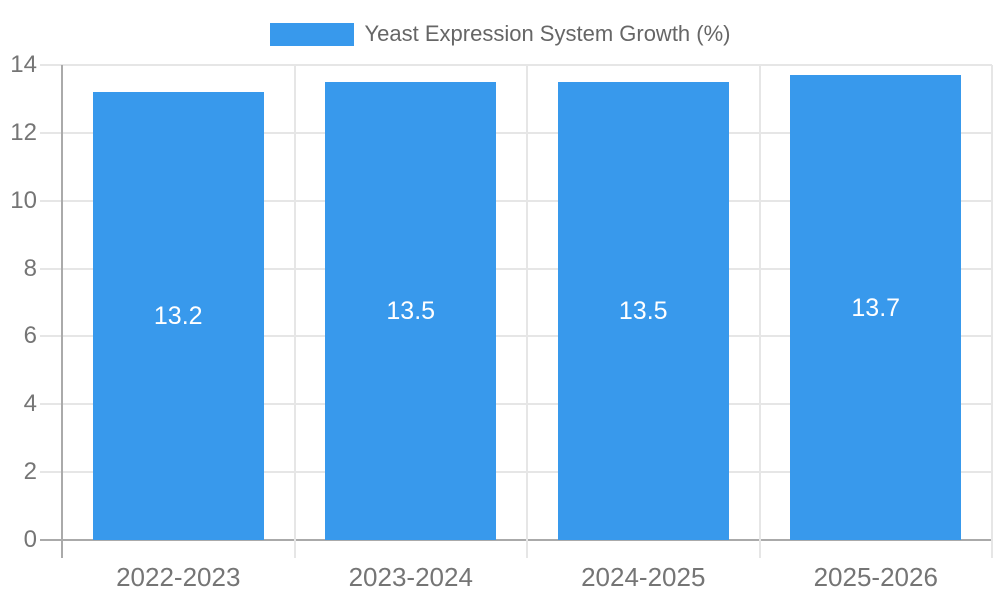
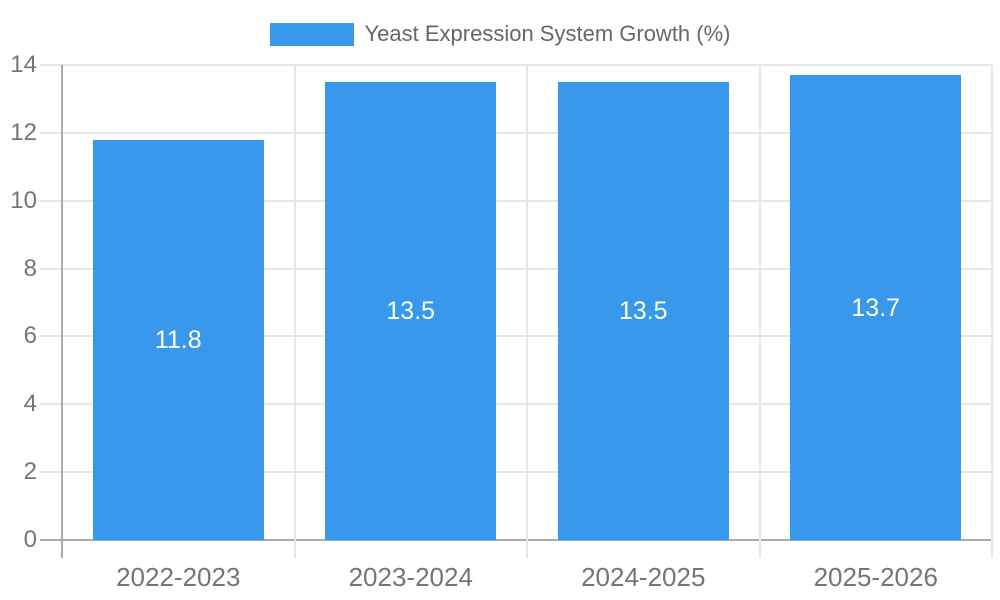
2022-2023: 13.2 -> 11.8
